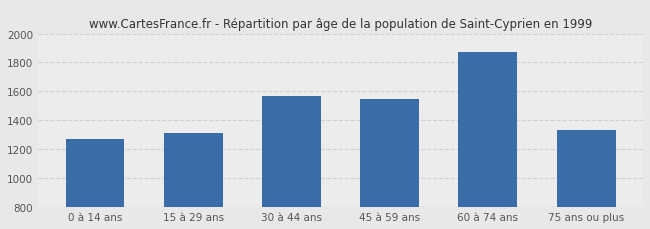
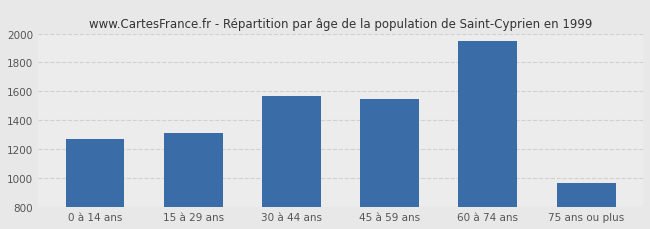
60 à 74 ans: 1870 -> 1950
75 ans ou plus: 1330 -> 960
